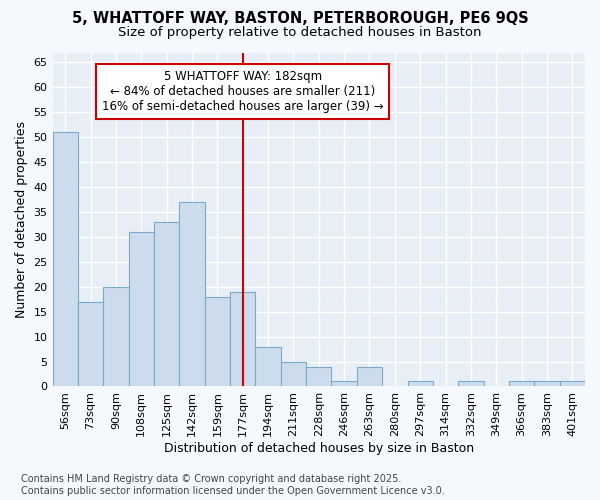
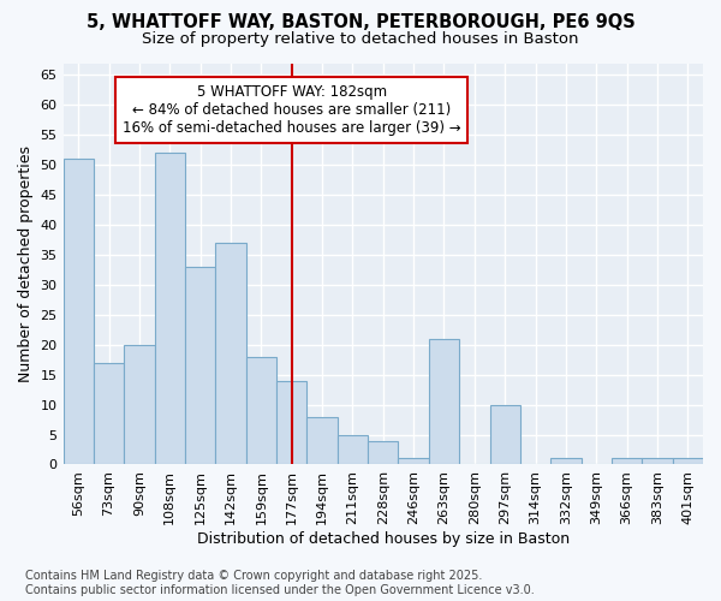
108sqm: 31 -> 52
177sqm: 19 -> 14
263sqm: 4 -> 21
297sqm: 1 -> 10
